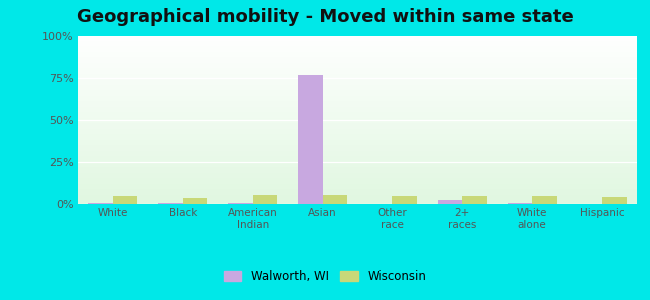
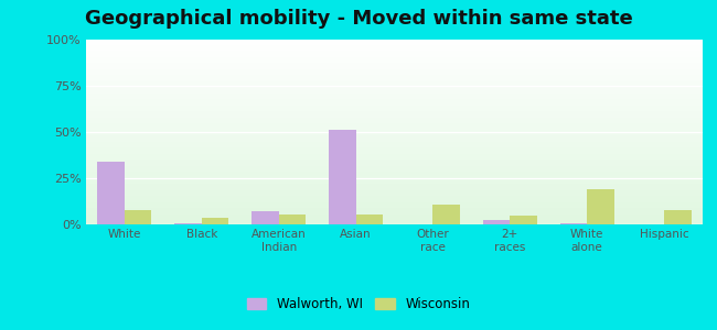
Walworth, WI/White: 0% -> 34%
Wisconsin/White: 4% -> 8%
Walworth, WI/American Indian: 0% -> 7%
Walworth, WI/Asian: 77% -> 51%
Wisconsin/Other race: 4% -> 11%
Wisconsin/White alone: 5% -> 19%
Wisconsin/Hispanic: 4% -> 8%
